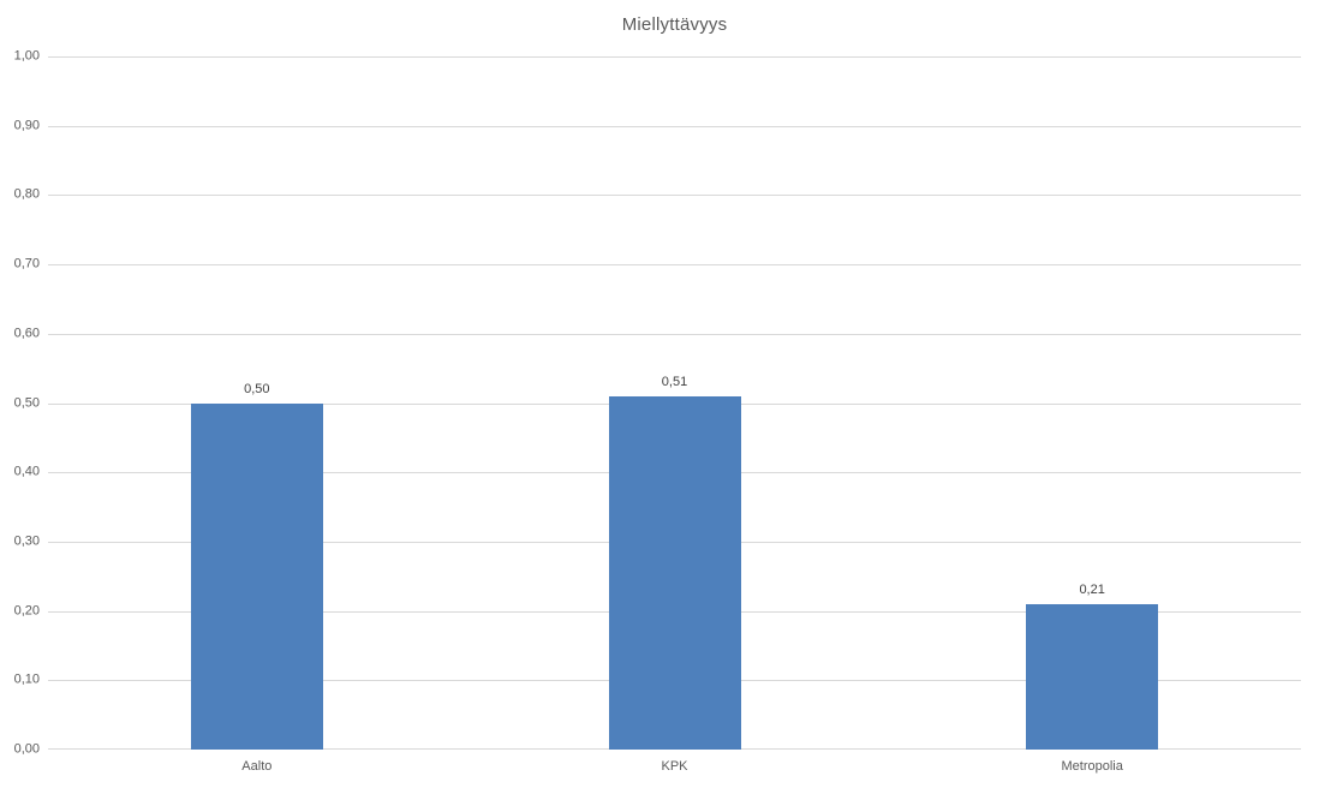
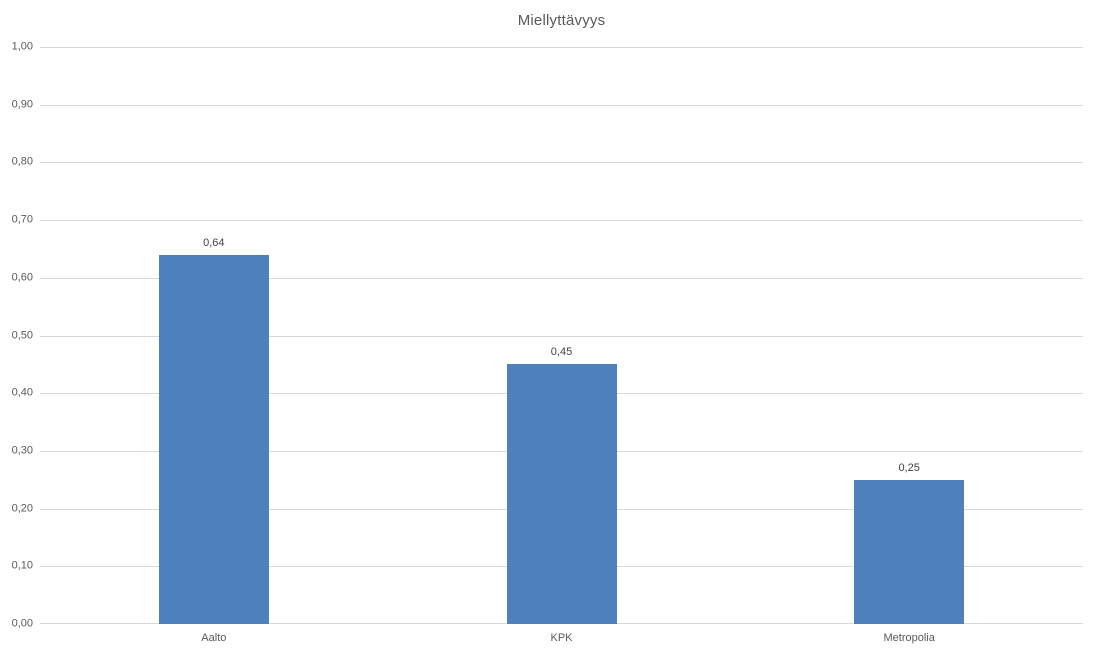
Aalto: 0,50 -> 0,64
KPK: 0,51 -> 0,45
Metropolia: 0,21 -> 0,25
